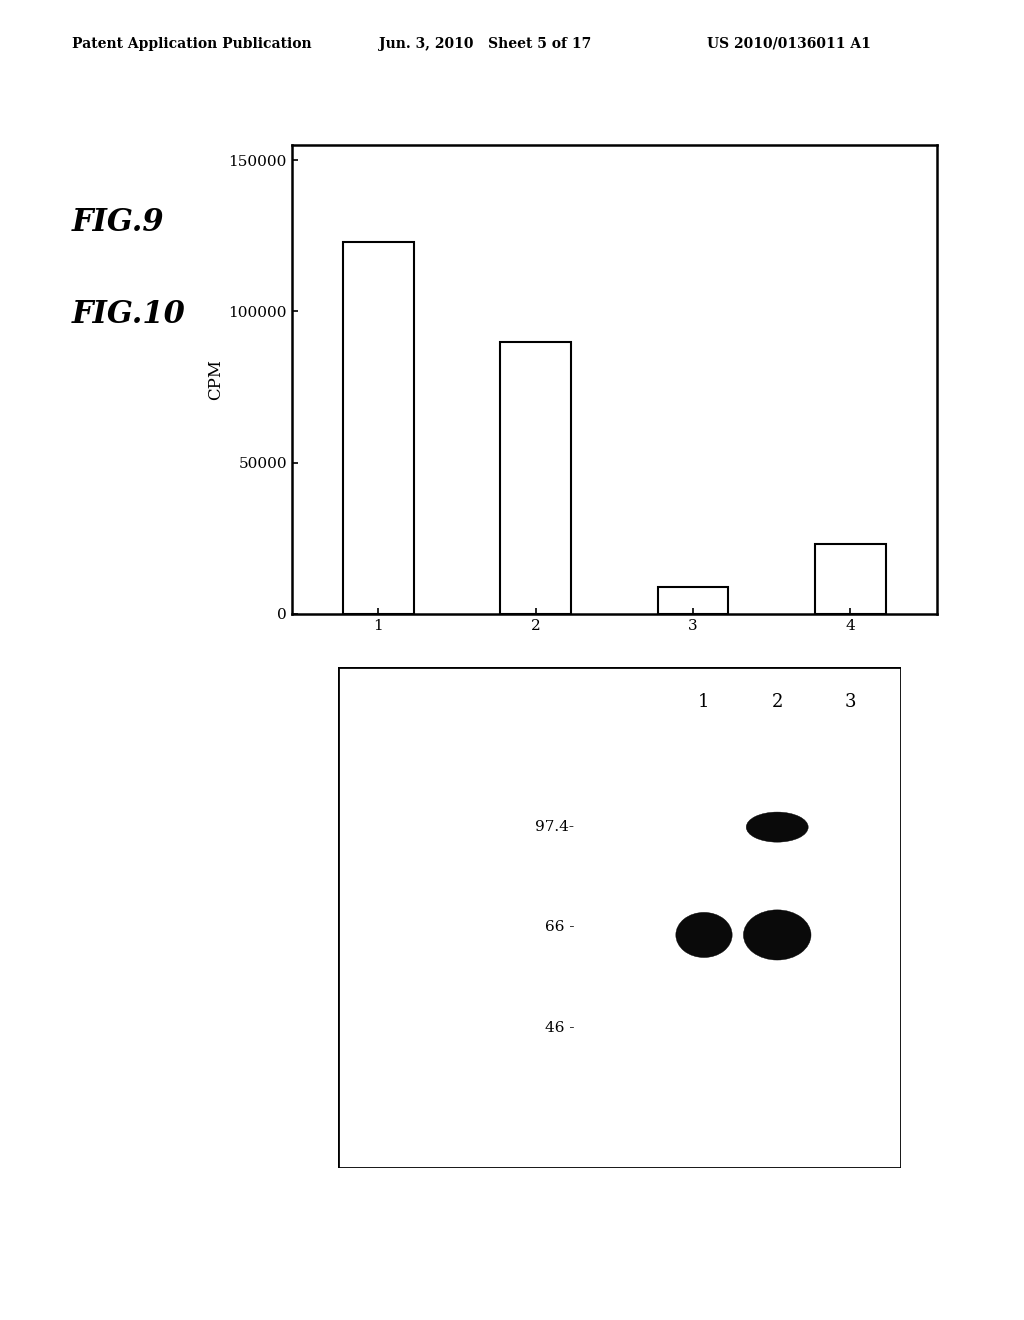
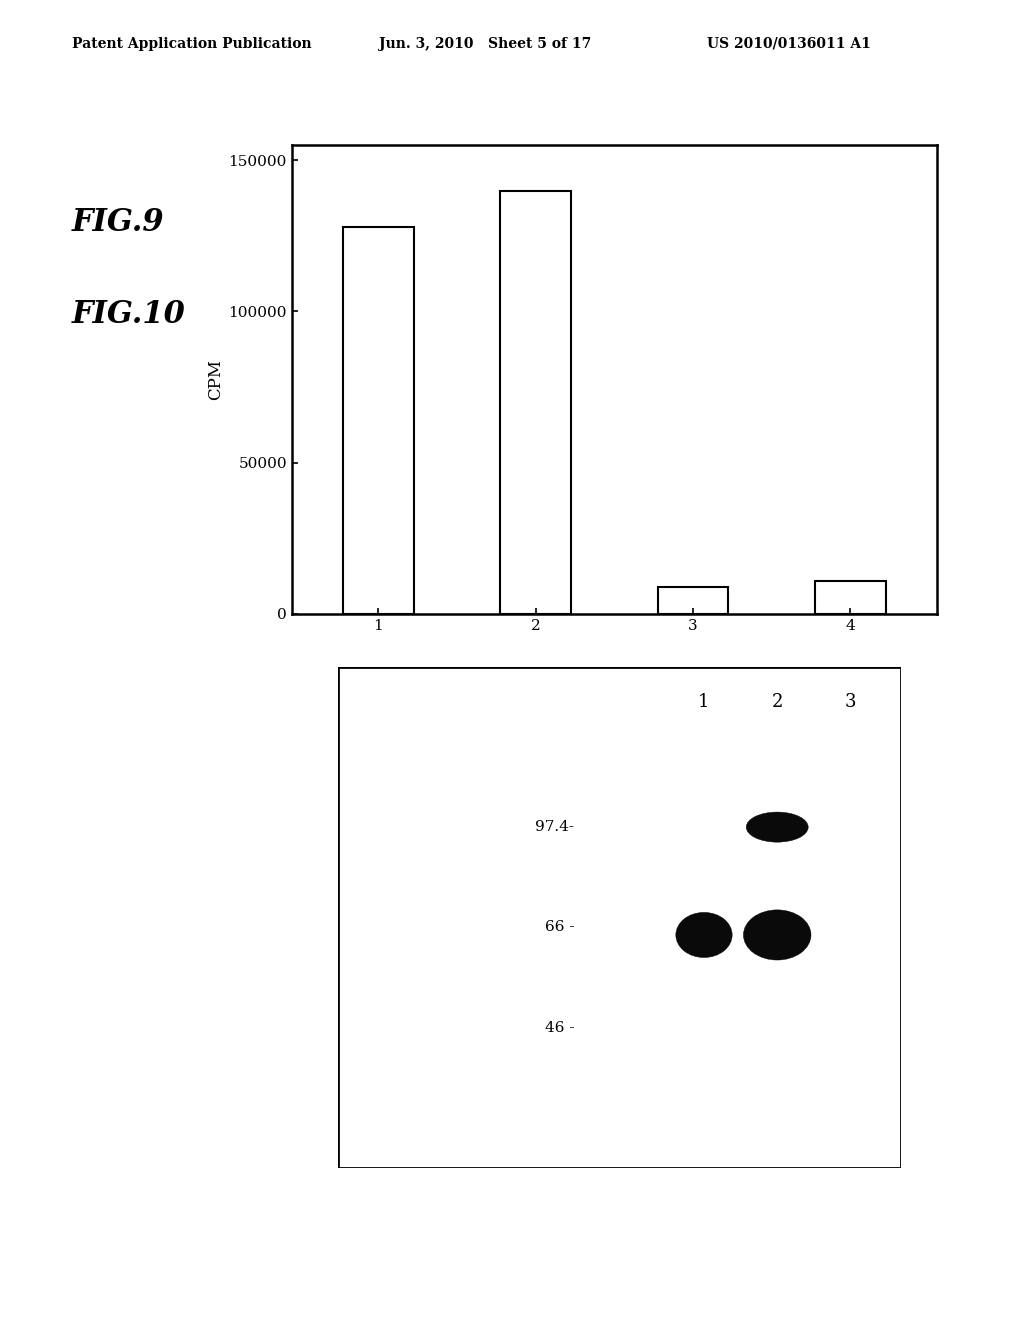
1: 123000 -> 128000
2: 90000 -> 140000
4: 23000 -> 11000
